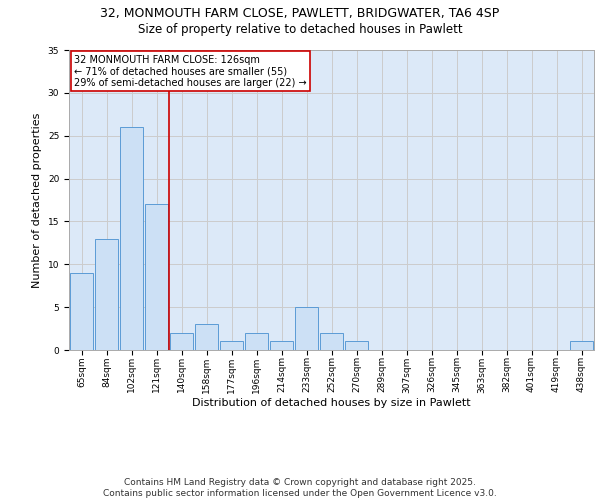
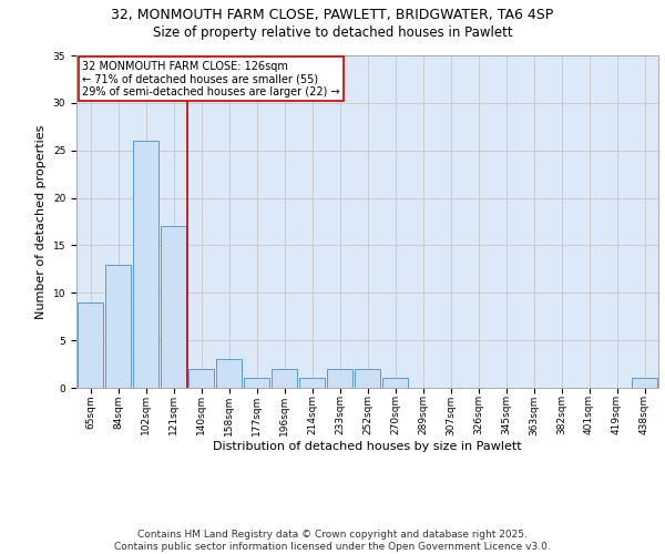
233sqm: 5 -> 2
